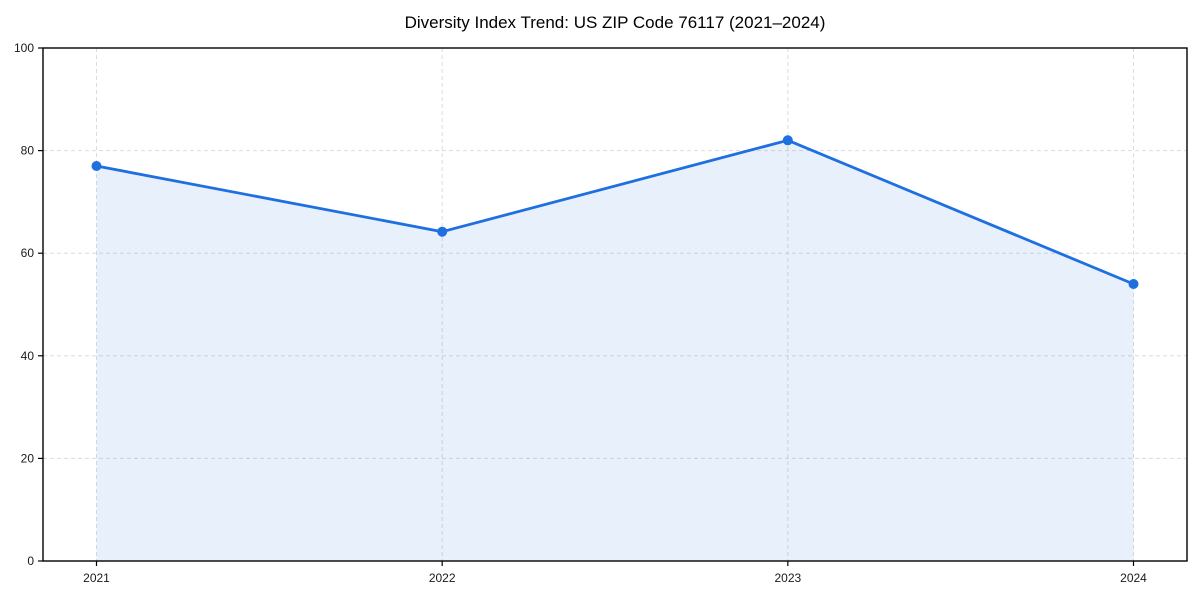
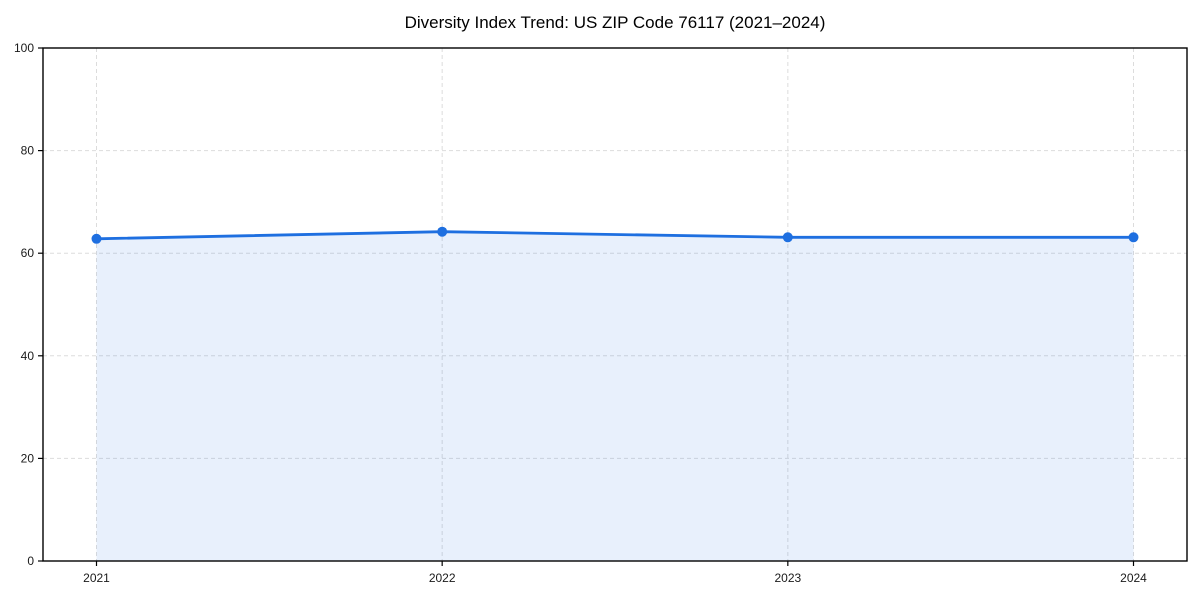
2021: 77 -> 63
2023: 82 -> 63
2024: 54 -> 63
